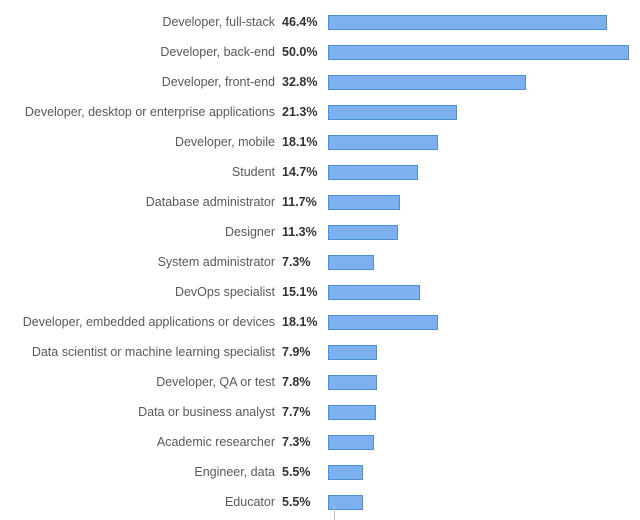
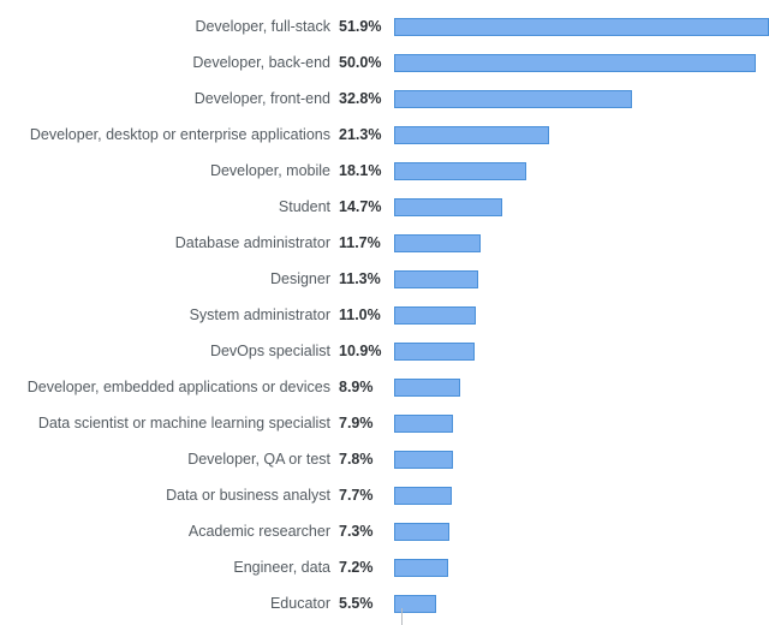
Developer, full-stack: 46.4% -> 51.9%
System administrator: 7.3% -> 11.0%
DevOps specialist: 15.1% -> 10.9%
Developer, embedded applications or devices: 18.1% -> 8.9%
Engineer, data: 5.5% -> 7.2%
